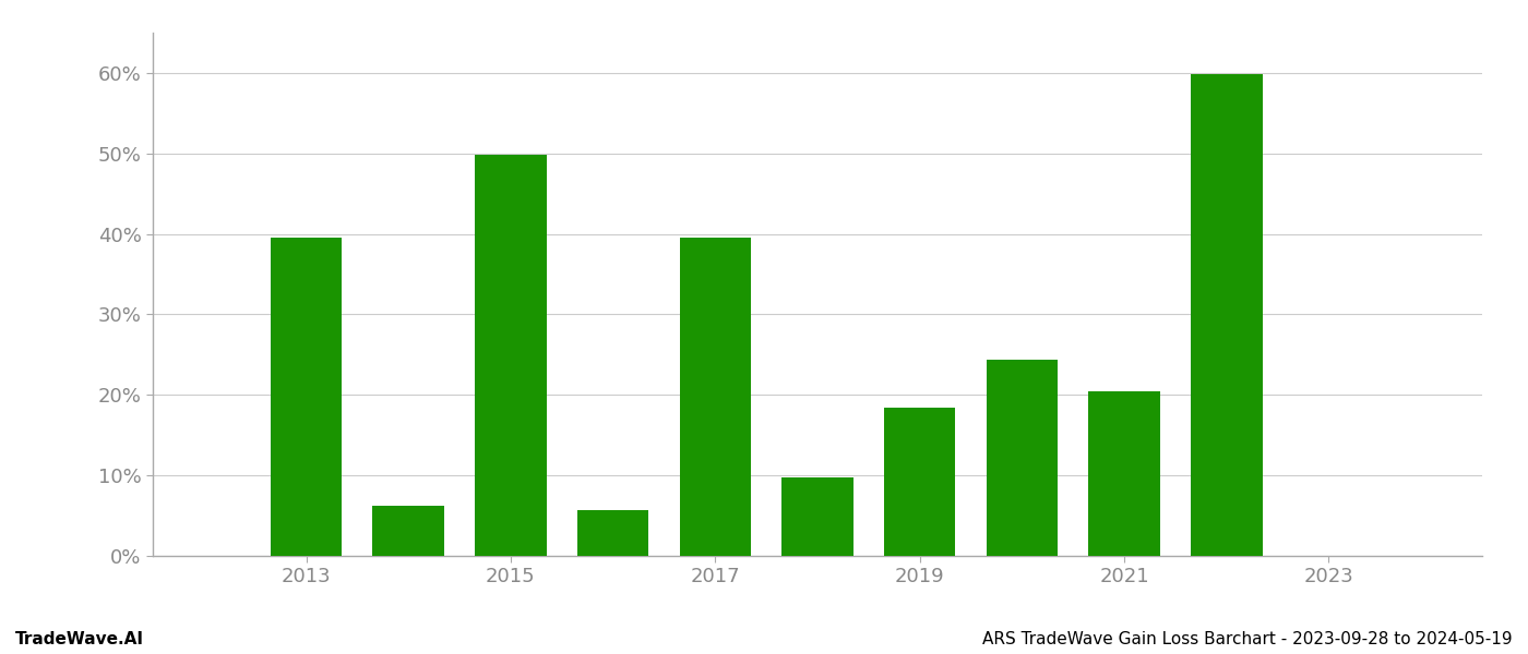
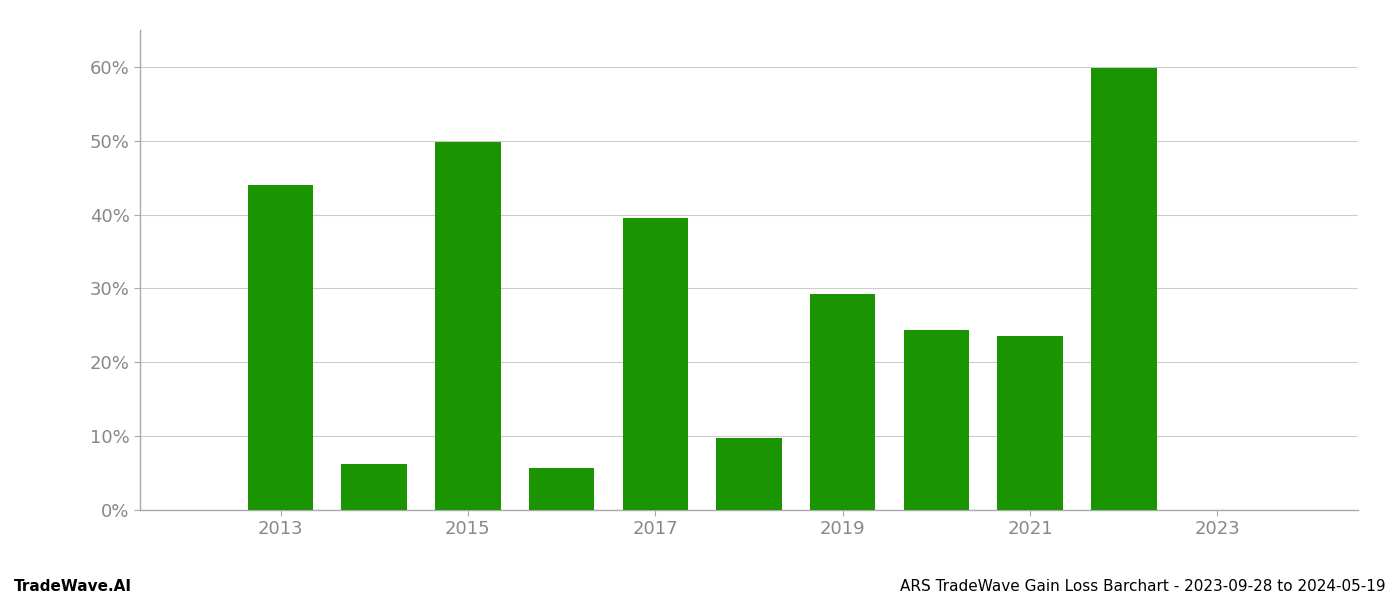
2013: 39.5% -> 44.0%
2019: 18.4% -> 29.2%
2021: 20.5% -> 23.6%
